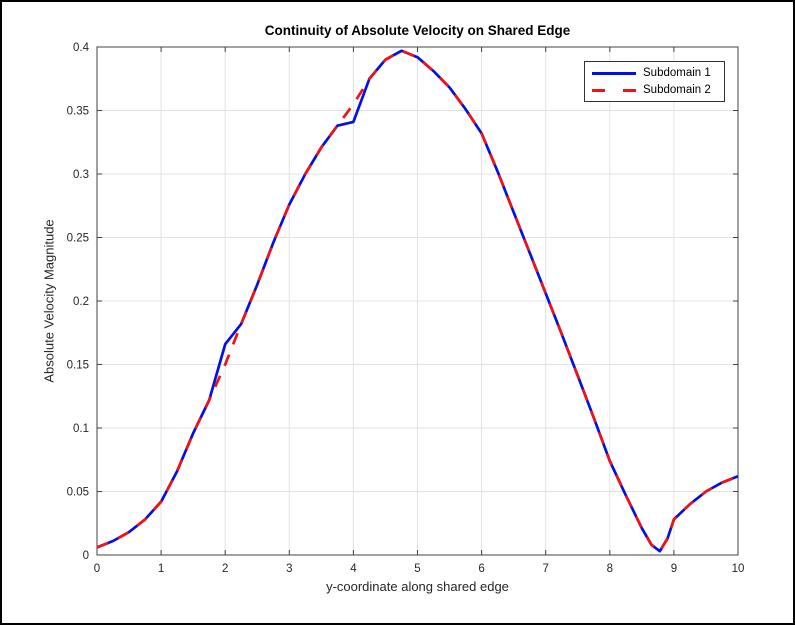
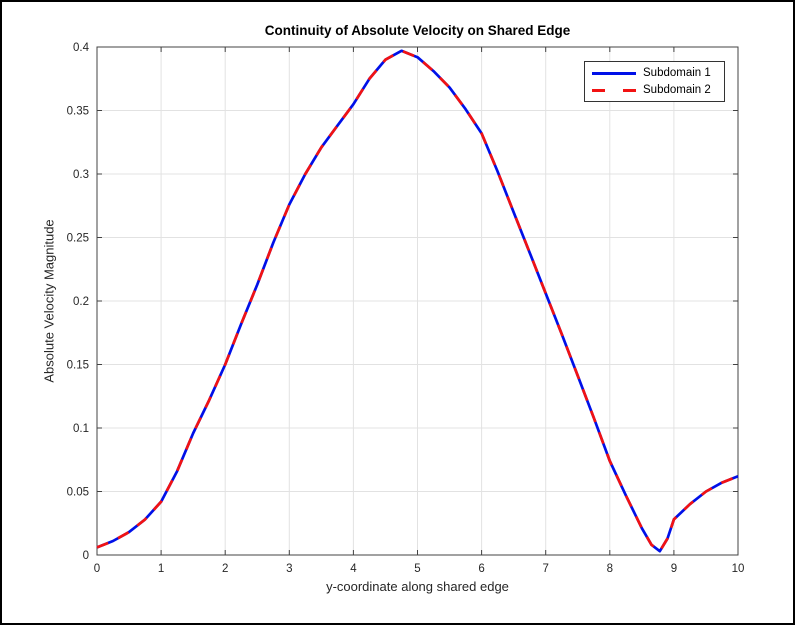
Subdomain 1/2: 0.166 -> 0.150
Subdomain 1/4: 0.341 -> 0.355
